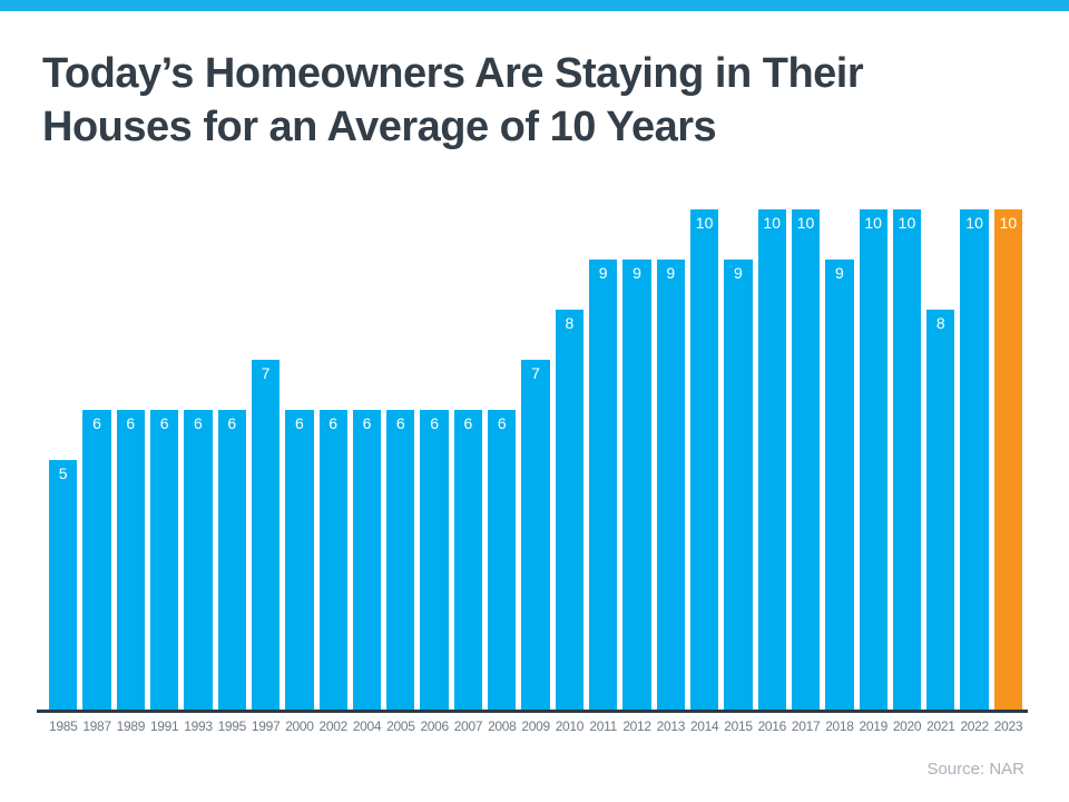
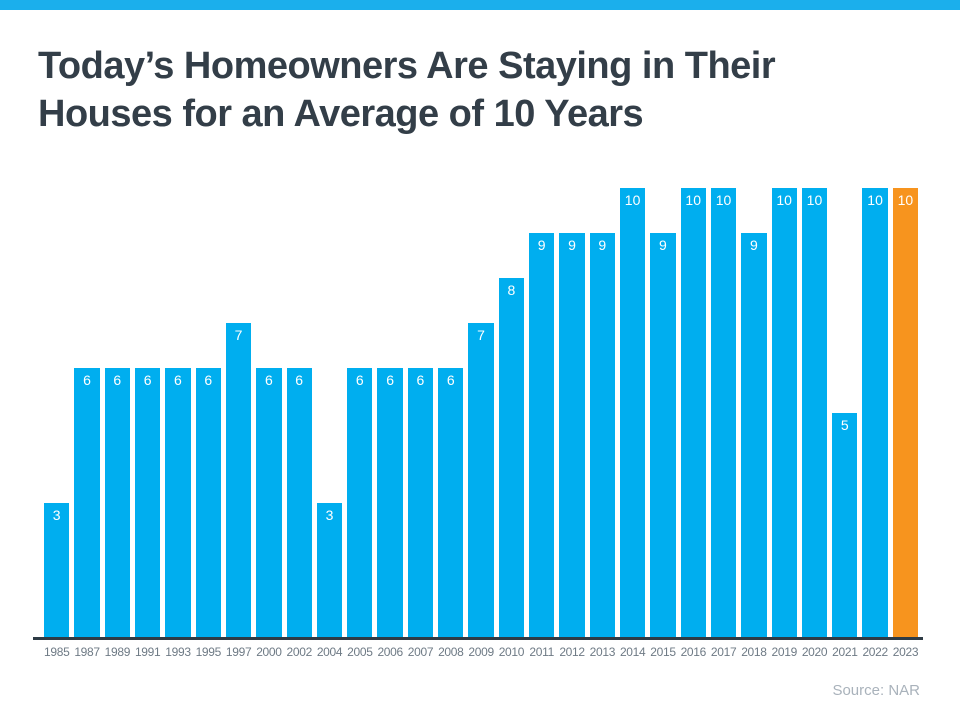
1985: 5 -> 3
2004: 6 -> 3
2021: 8 -> 5
